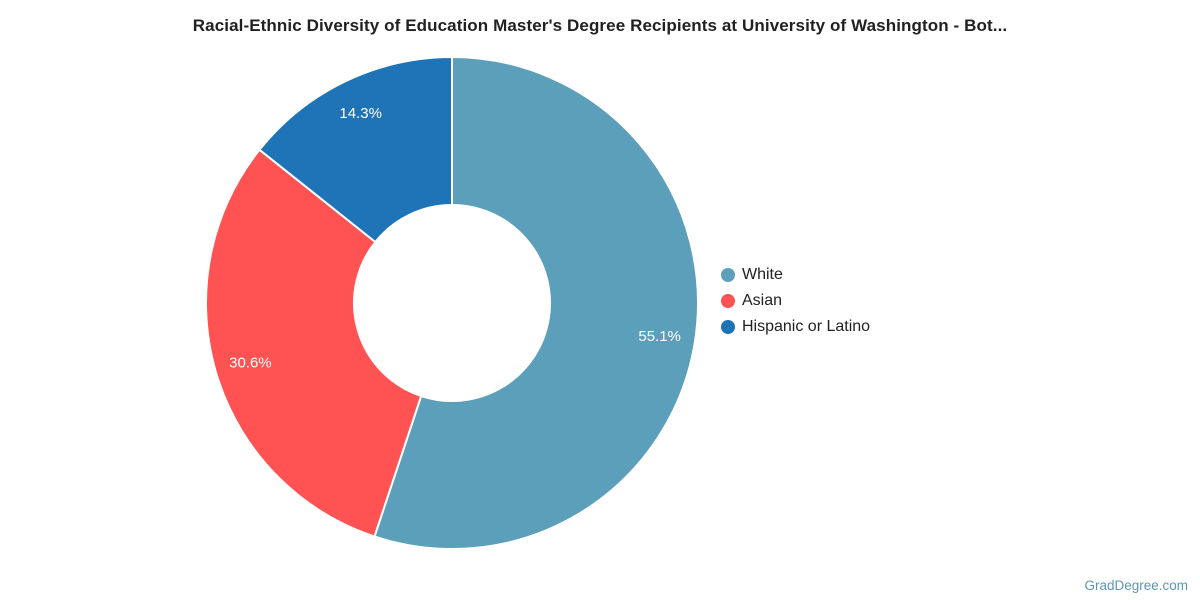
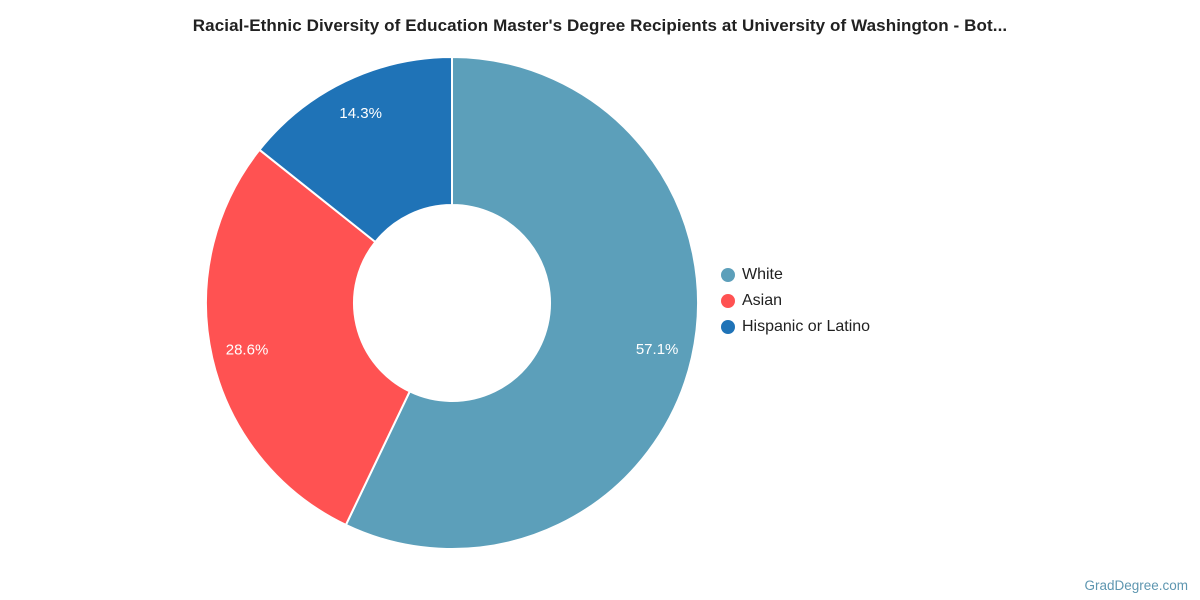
White: 55.1% -> 57.1%
Asian: 30.6% -> 28.6%
